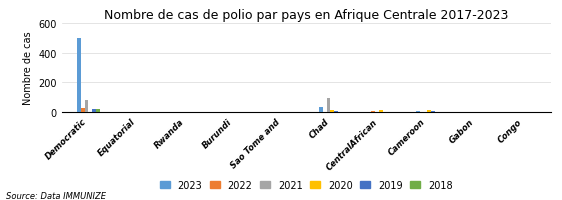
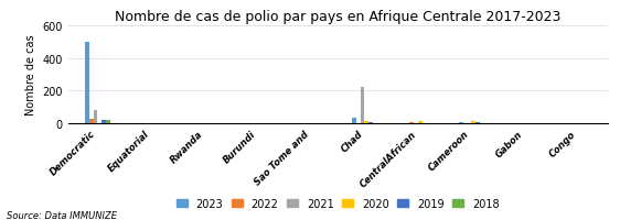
2021/Chad: 90 -> 220
